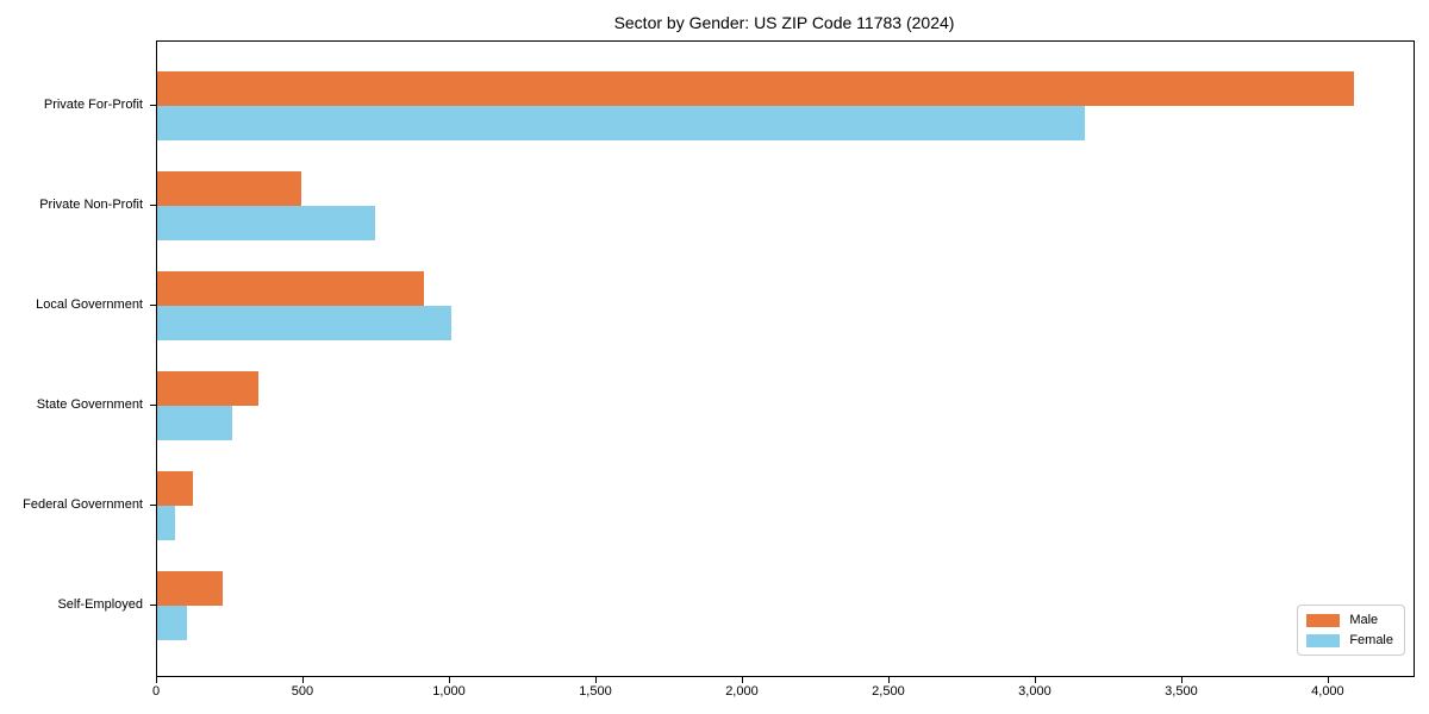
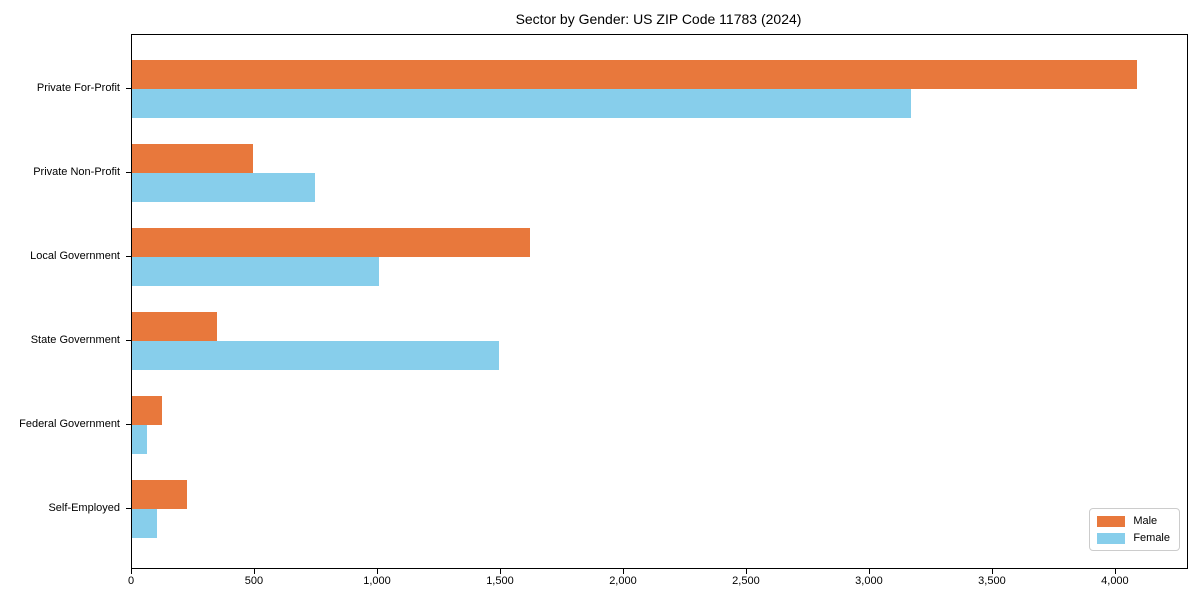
Male/Local Government: 910 -> 1620
Female/State Government: 260 -> 1490
